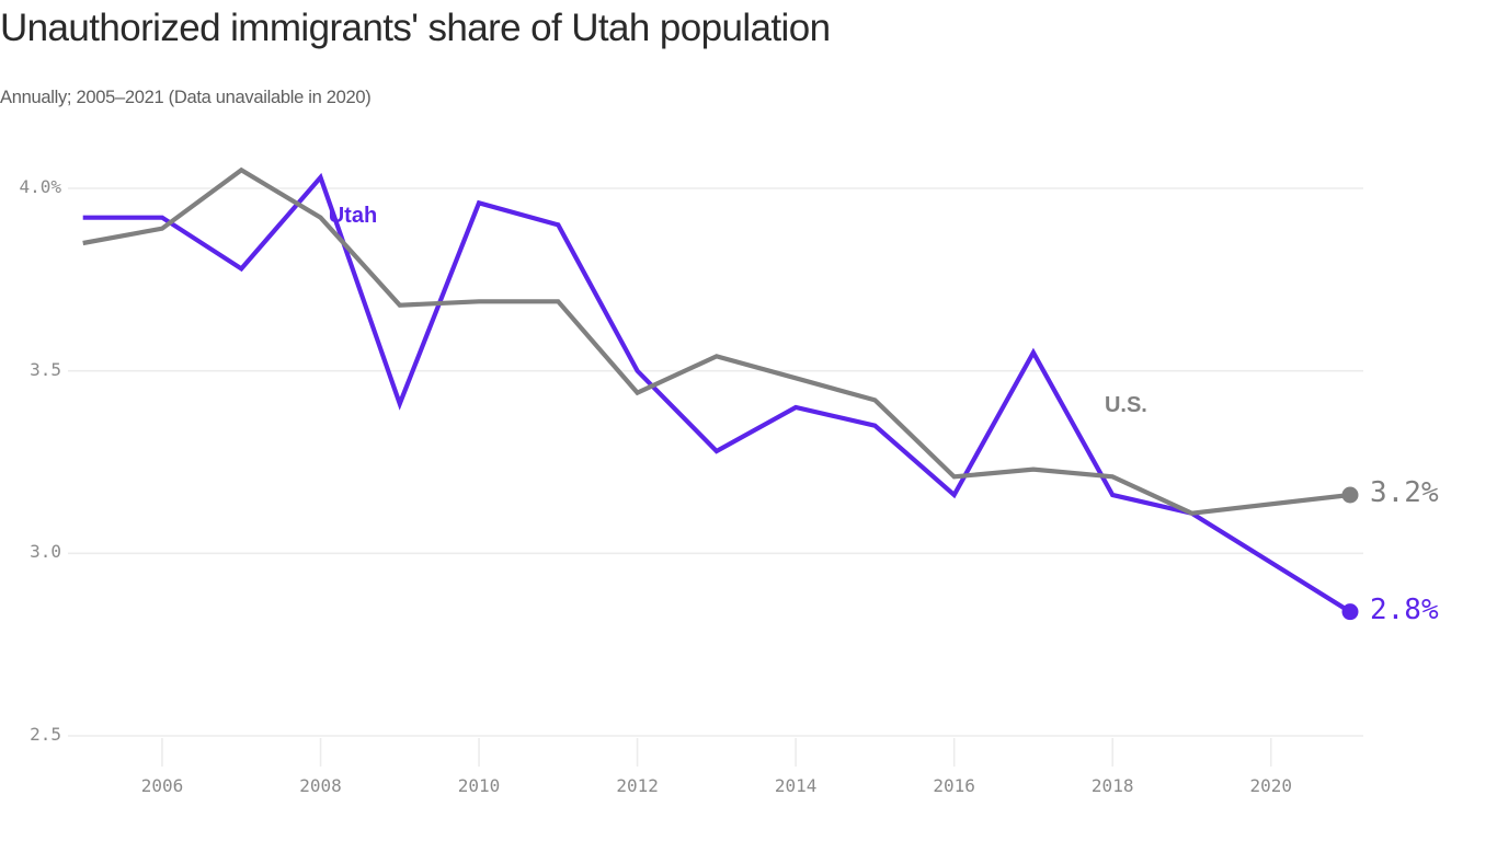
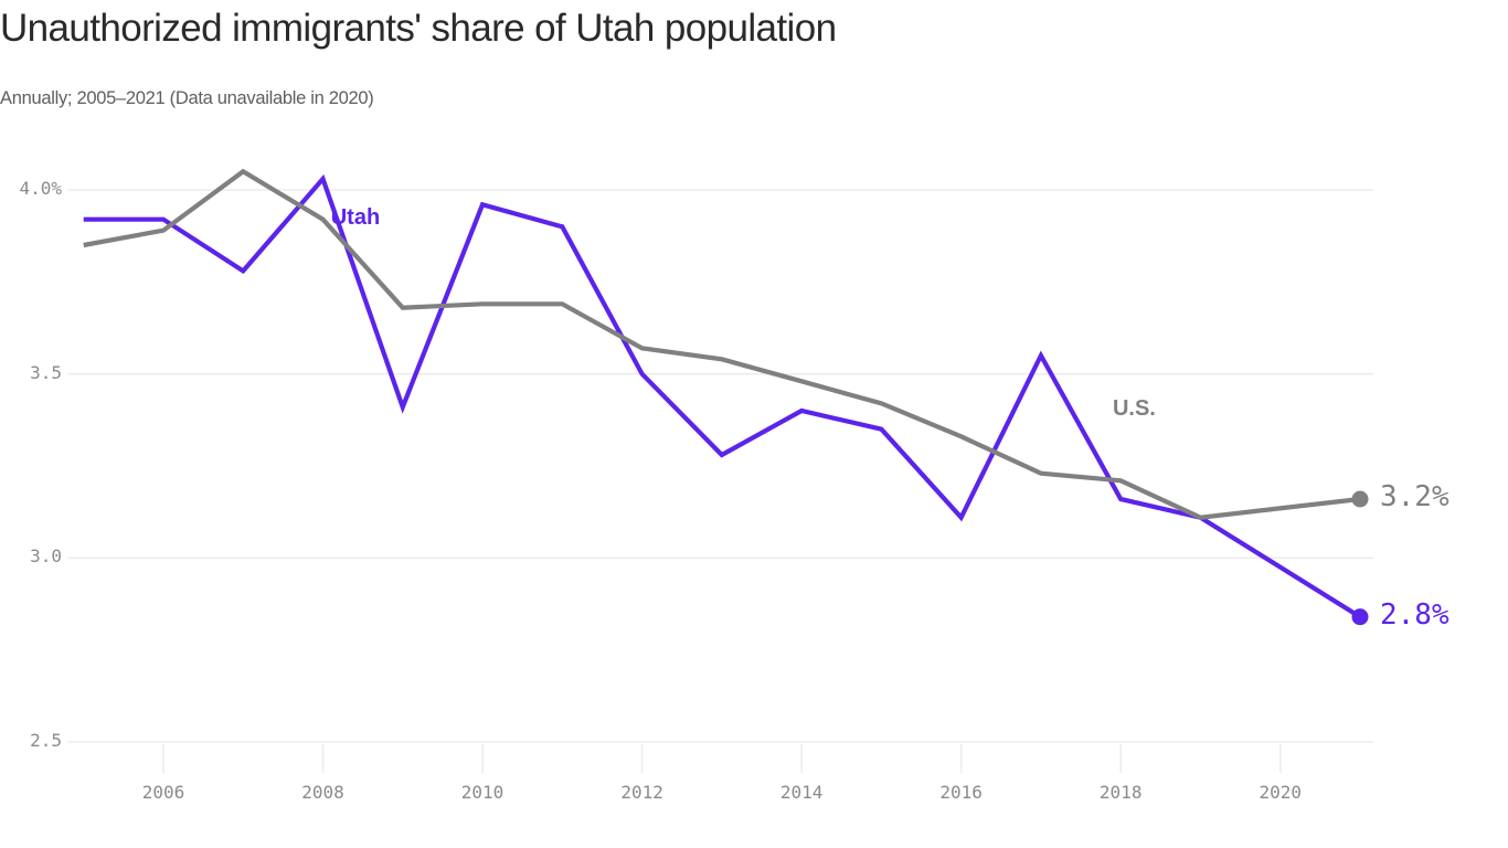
U.S./2012: 3.44% -> 3.57%
Utah/2016: 3.16% -> 3.11%
U.S./2016: 3.21% -> 3.33%
